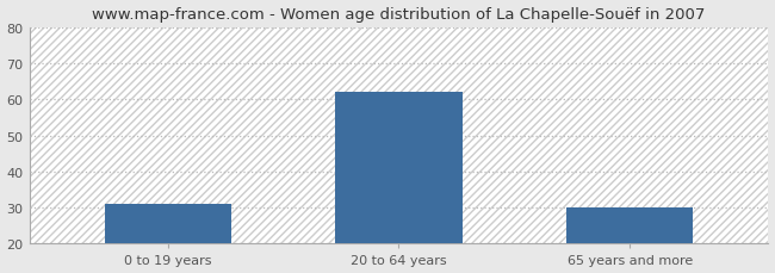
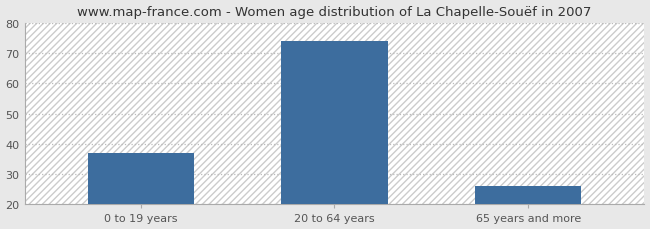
0 to 19 years: 31 -> 37
20 to 64 years: 62 -> 74
65 years and more: 30 -> 26
